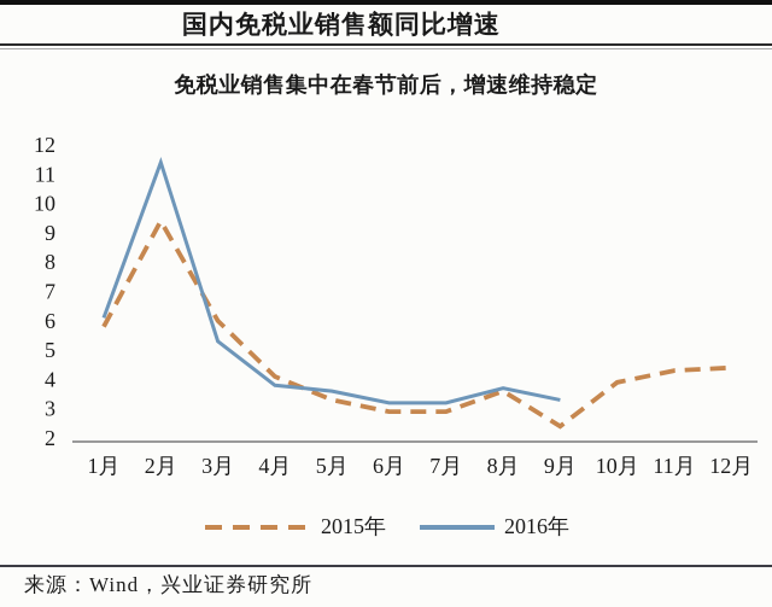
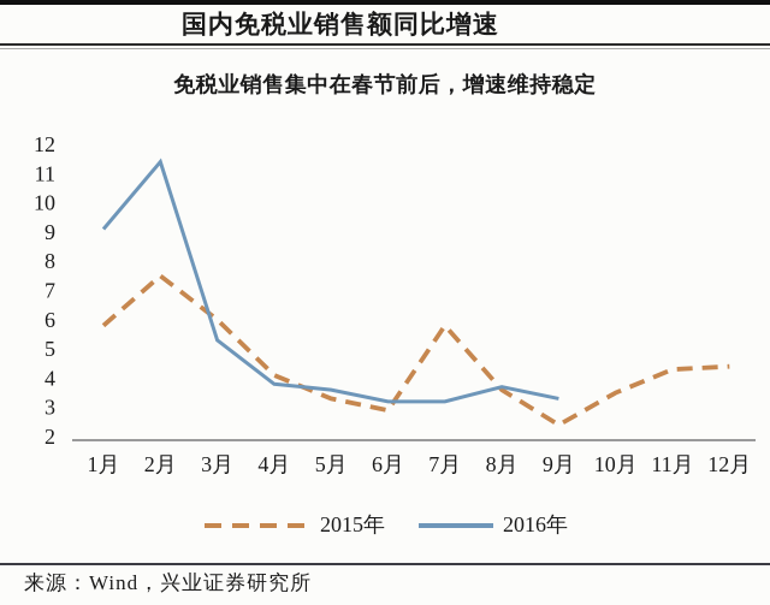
2016年/1月: 6.1 -> 9.1
2015年/2月: 9.4 -> 7.5
2015年/7月: 2.9 -> 5.8
2015年/10月: 3.9 -> 3.5
